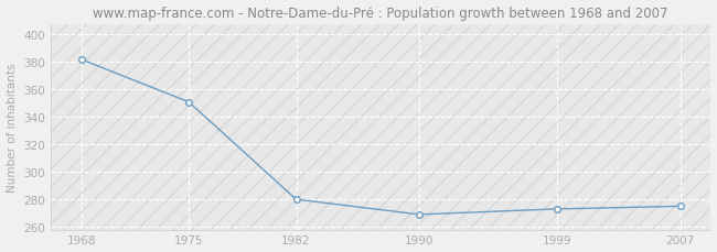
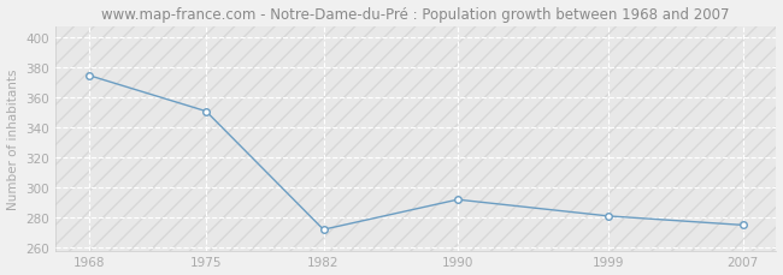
1968: 382 -> 375
1982: 280 -> 272
1990: 269 -> 292
1999: 273 -> 281
